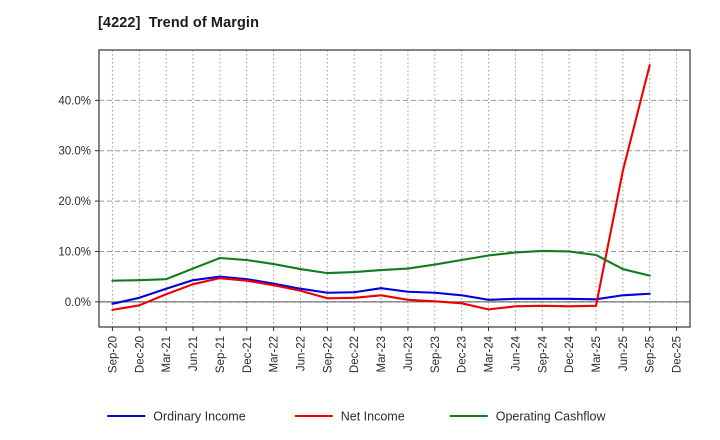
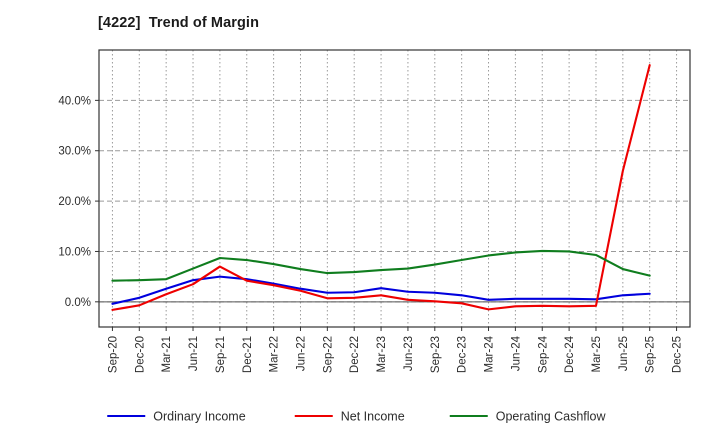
Net Income/Sep-21: 5% -> 7%
